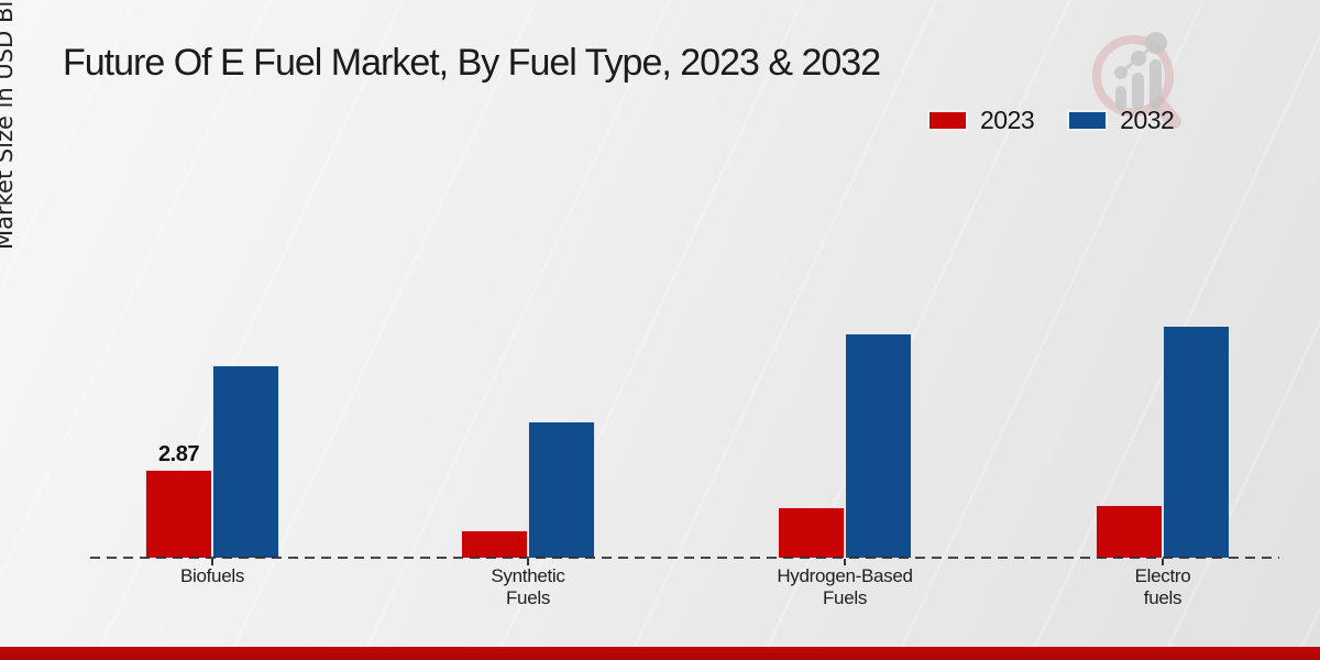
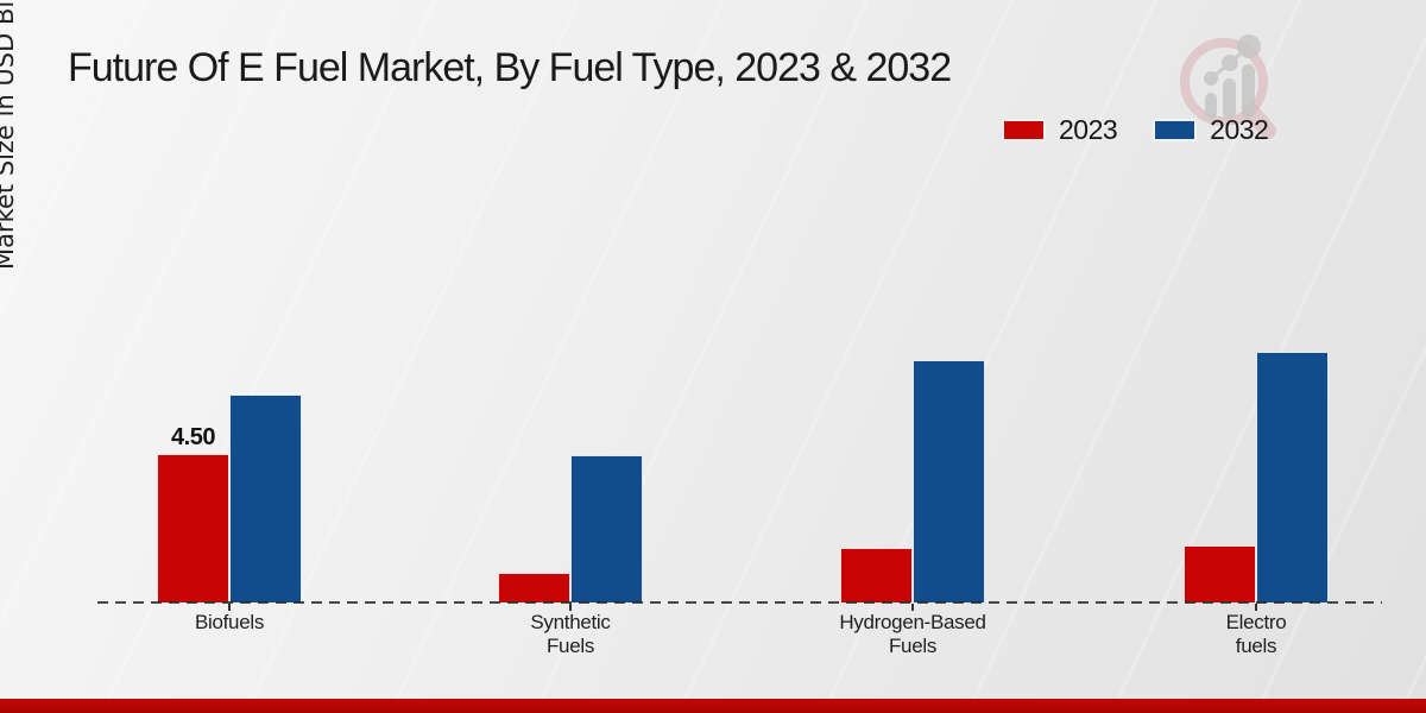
2023/Biofuels: 2.87 -> 4.50
